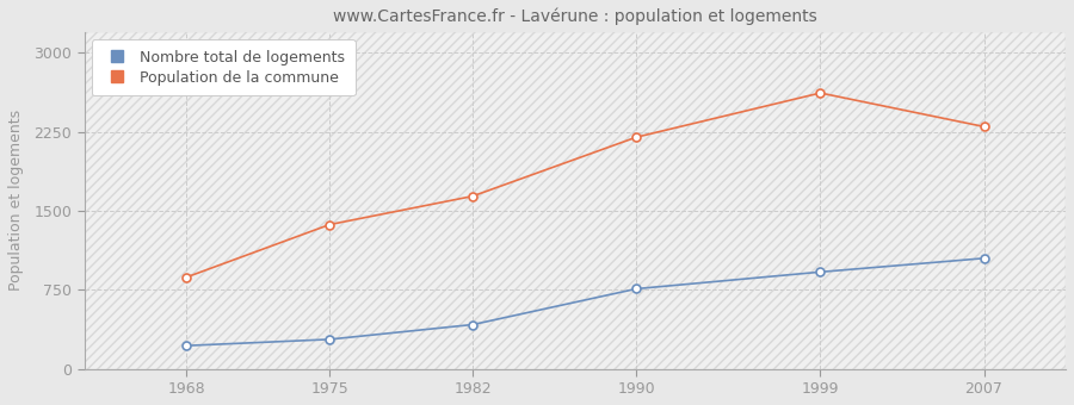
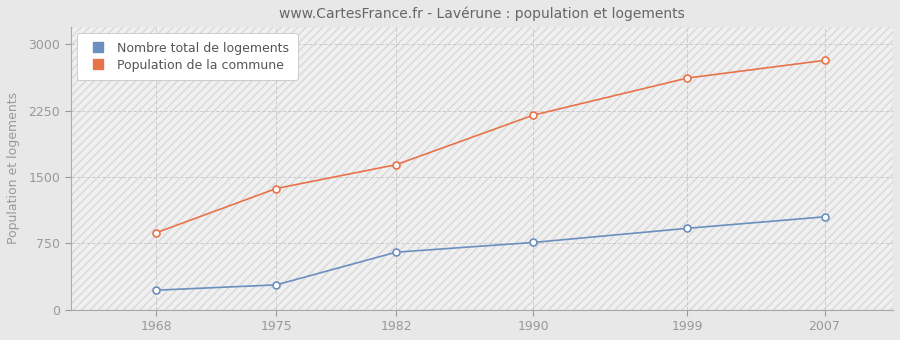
Nombre total de logements/1982: 420 -> 650
Population de la commune/2007: 2300 -> 2820
